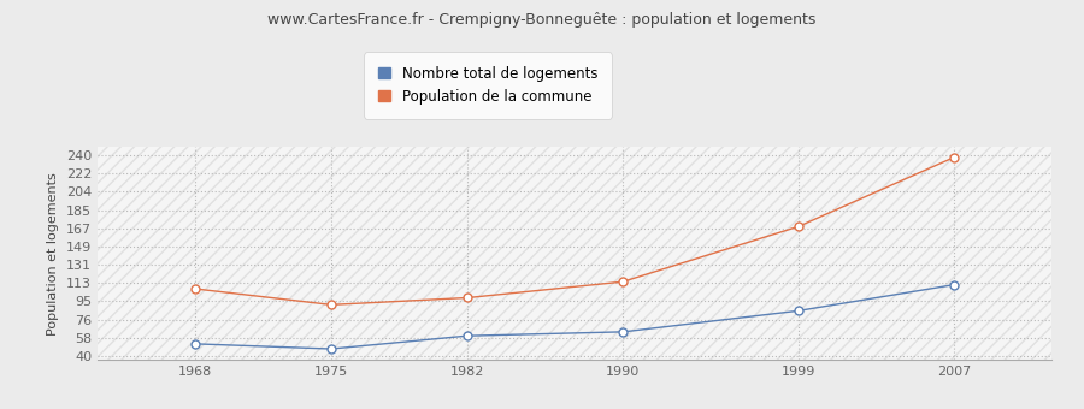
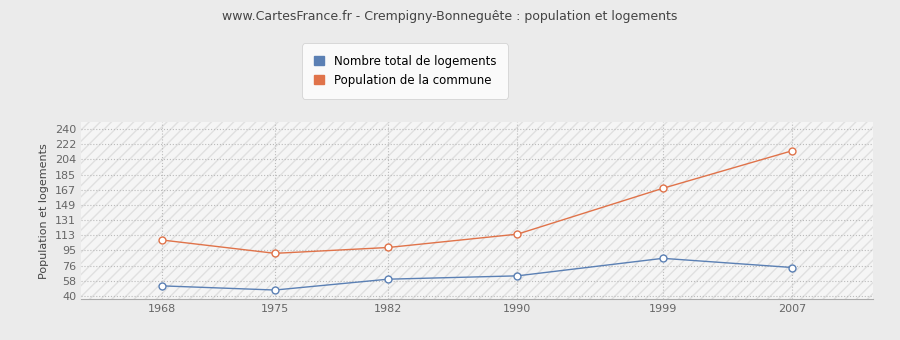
Nombre total de logements/2007: 111 -> 74
Population de la commune/2007: 238 -> 214
